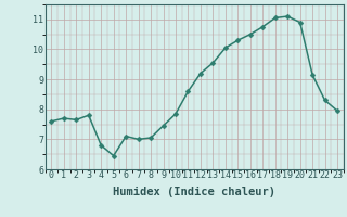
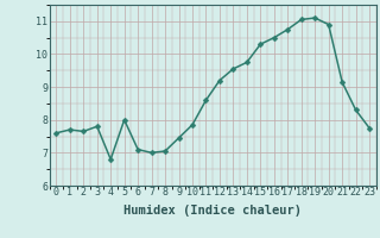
5: 6.45 -> 8.00
14: 10.05 -> 9.75
23: 7.95 -> 7.75
